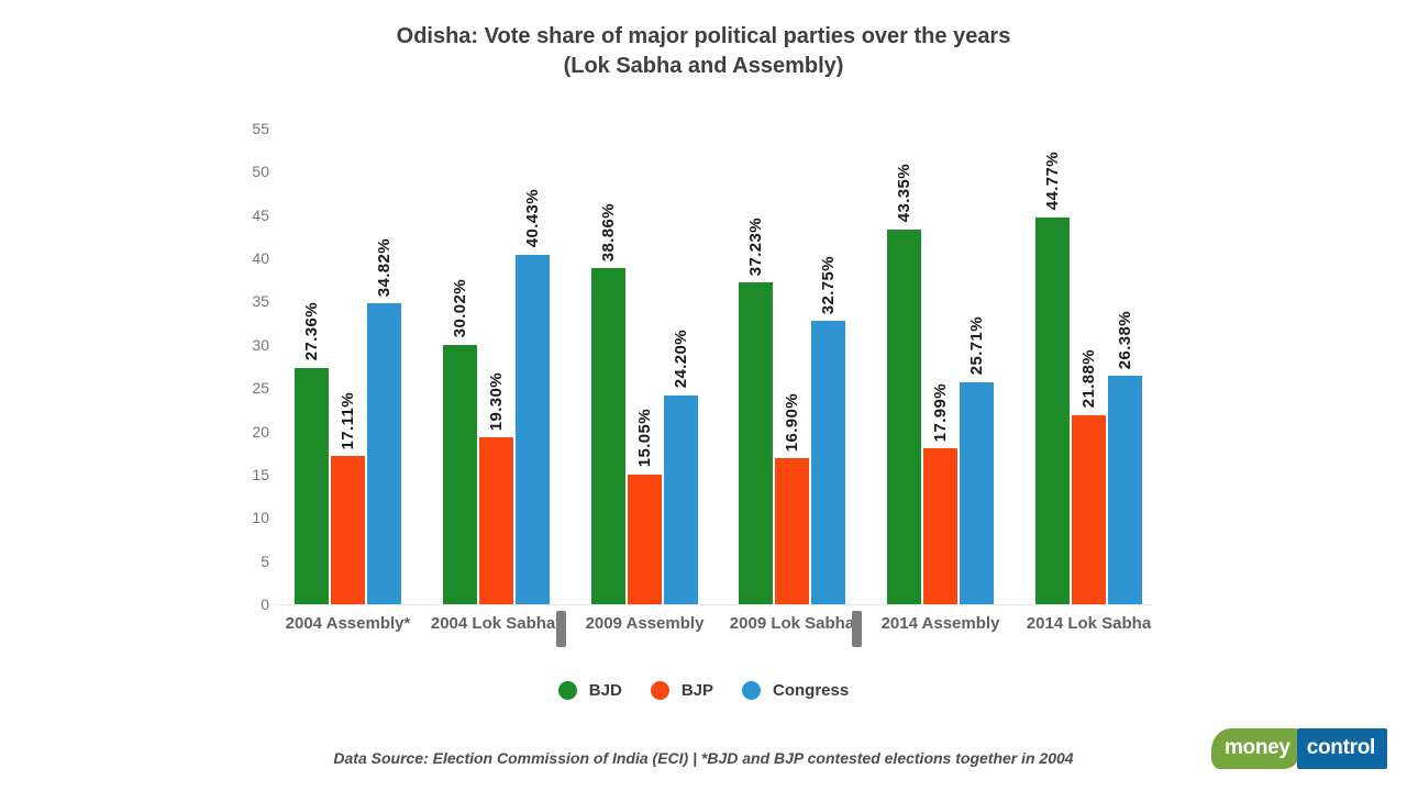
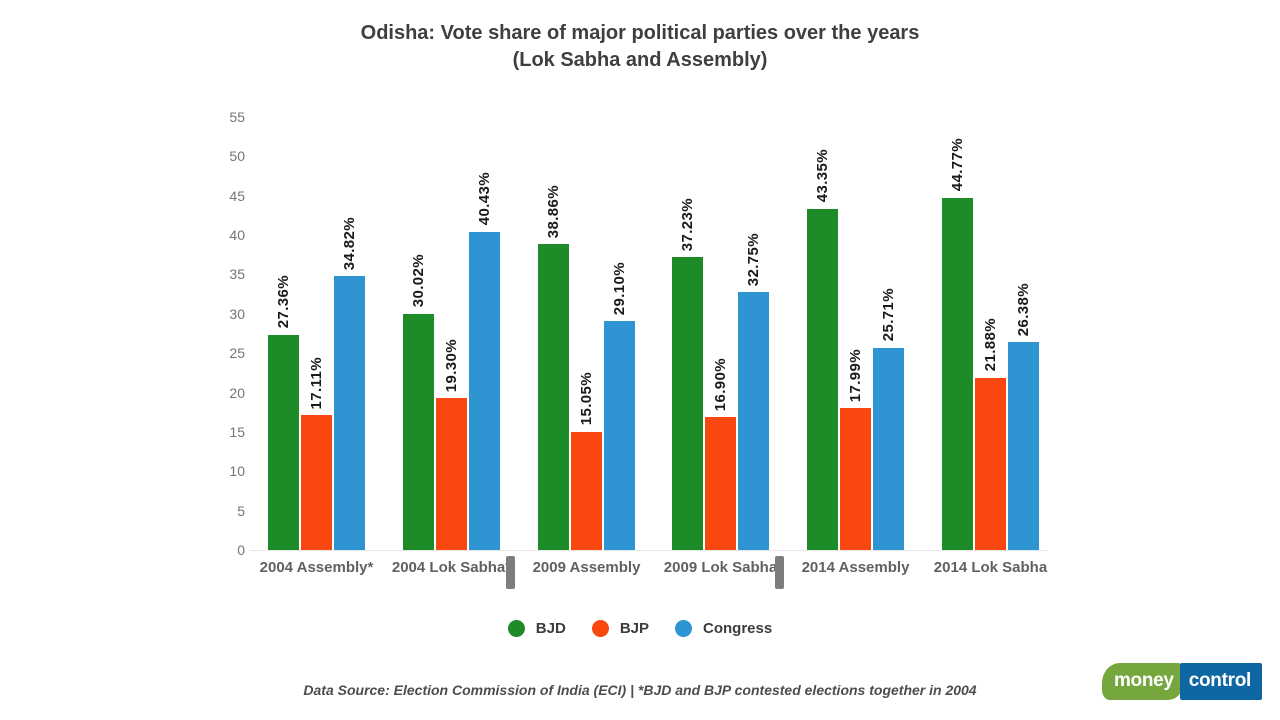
Congress/2009 Assembly: 24.20% -> 29.10%
